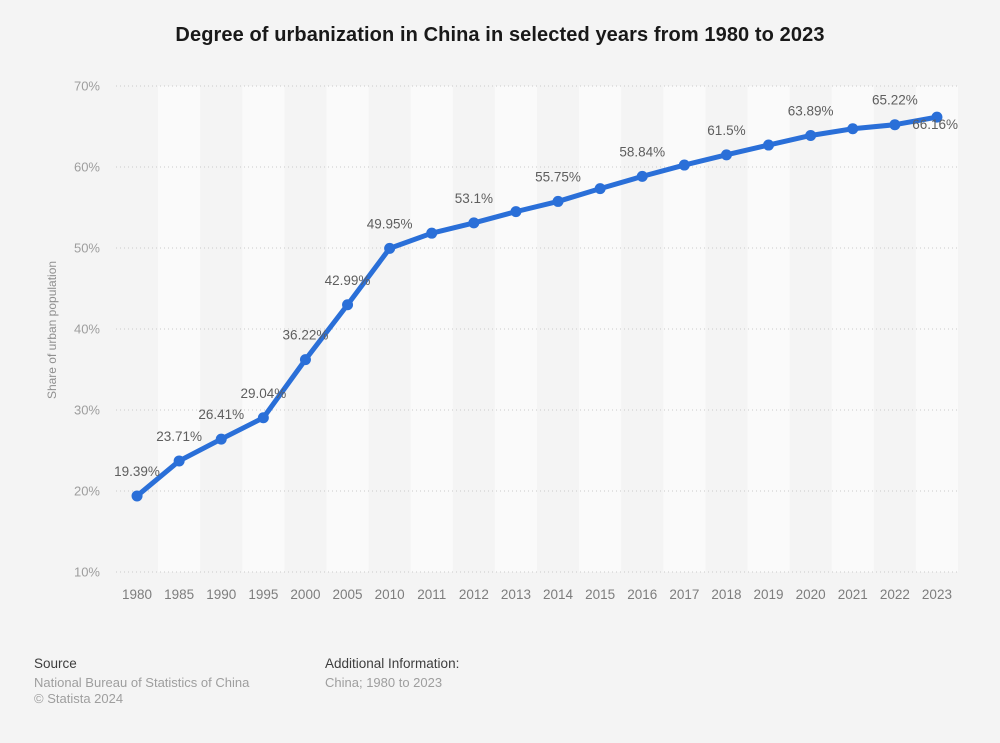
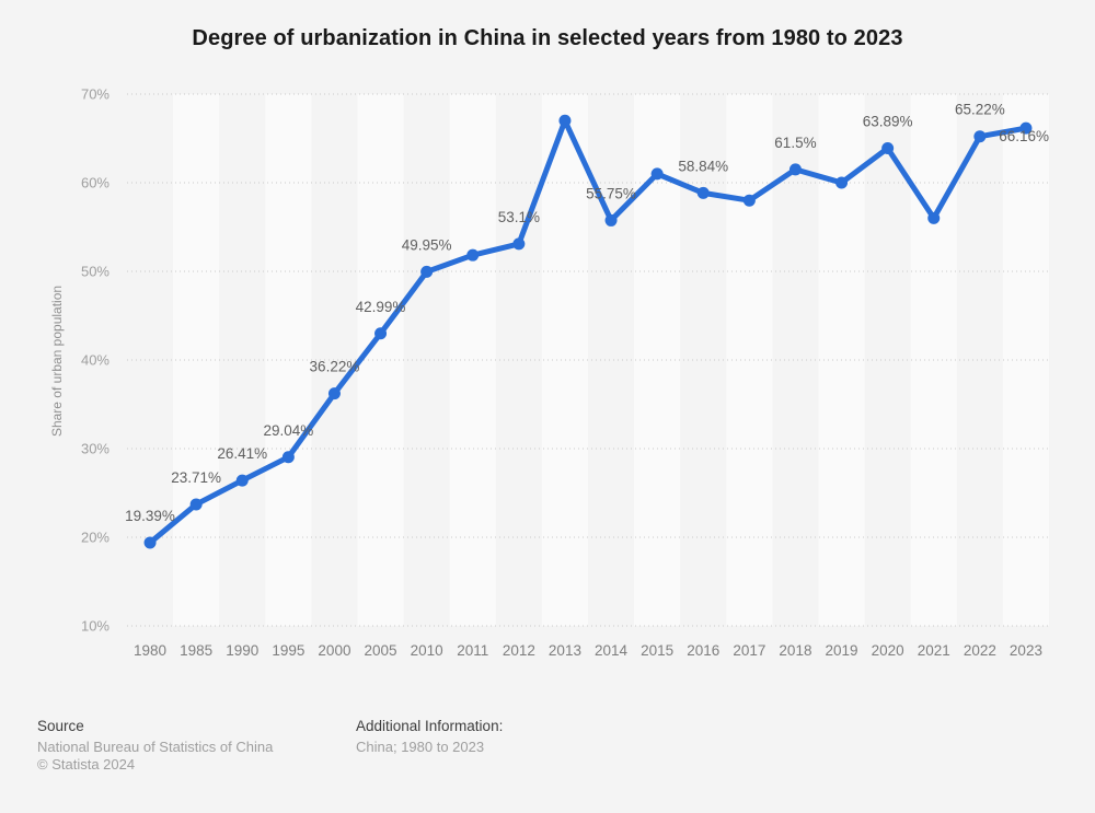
2013: 54% -> 67%
2015: 57% -> 61%
2017: 60% -> 58%
2019: 63% -> 60%
2021: 65% -> 56%
